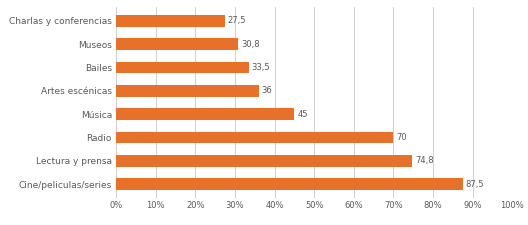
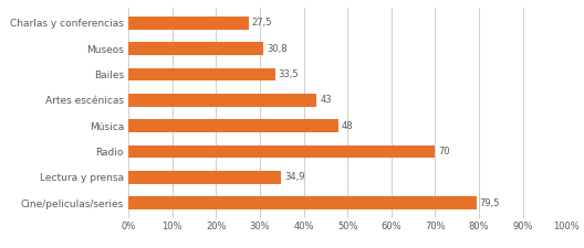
Artes escénicas: 36 -> 43
Música: 45 -> 48
Lectura y prensa: 74,8 -> 34,9
Cine/peliculas/series: 87,5 -> 79,5
